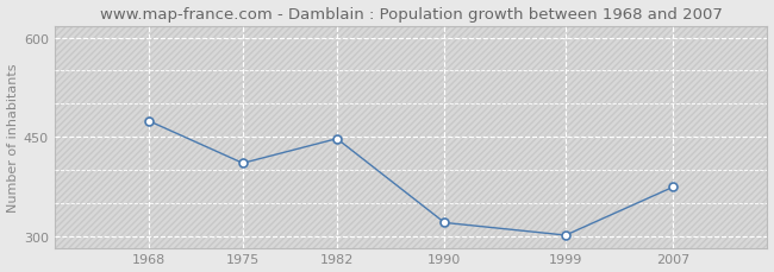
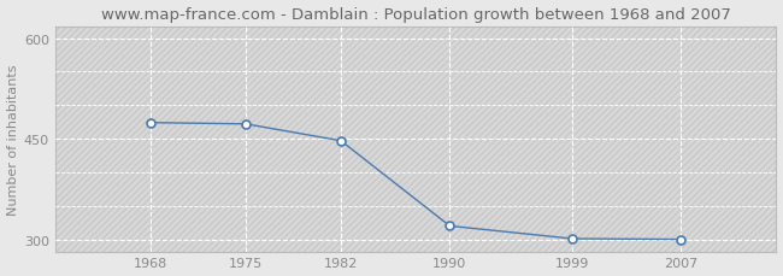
1975: 410 -> 472
2007: 374 -> 300
